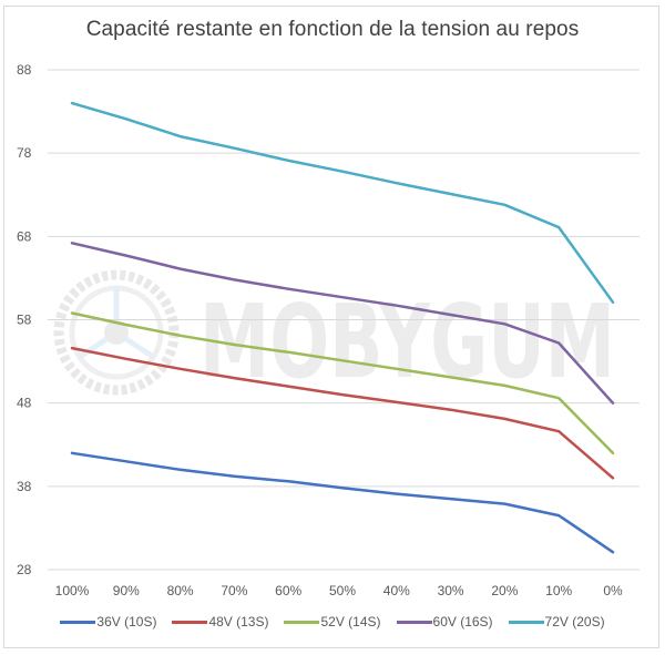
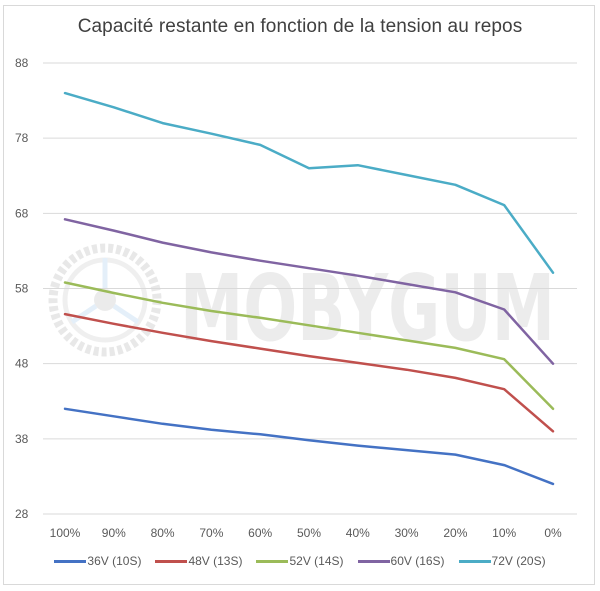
72V (20S)/50%: 76 -> 74
36V (10S)/0%: 30 -> 32
